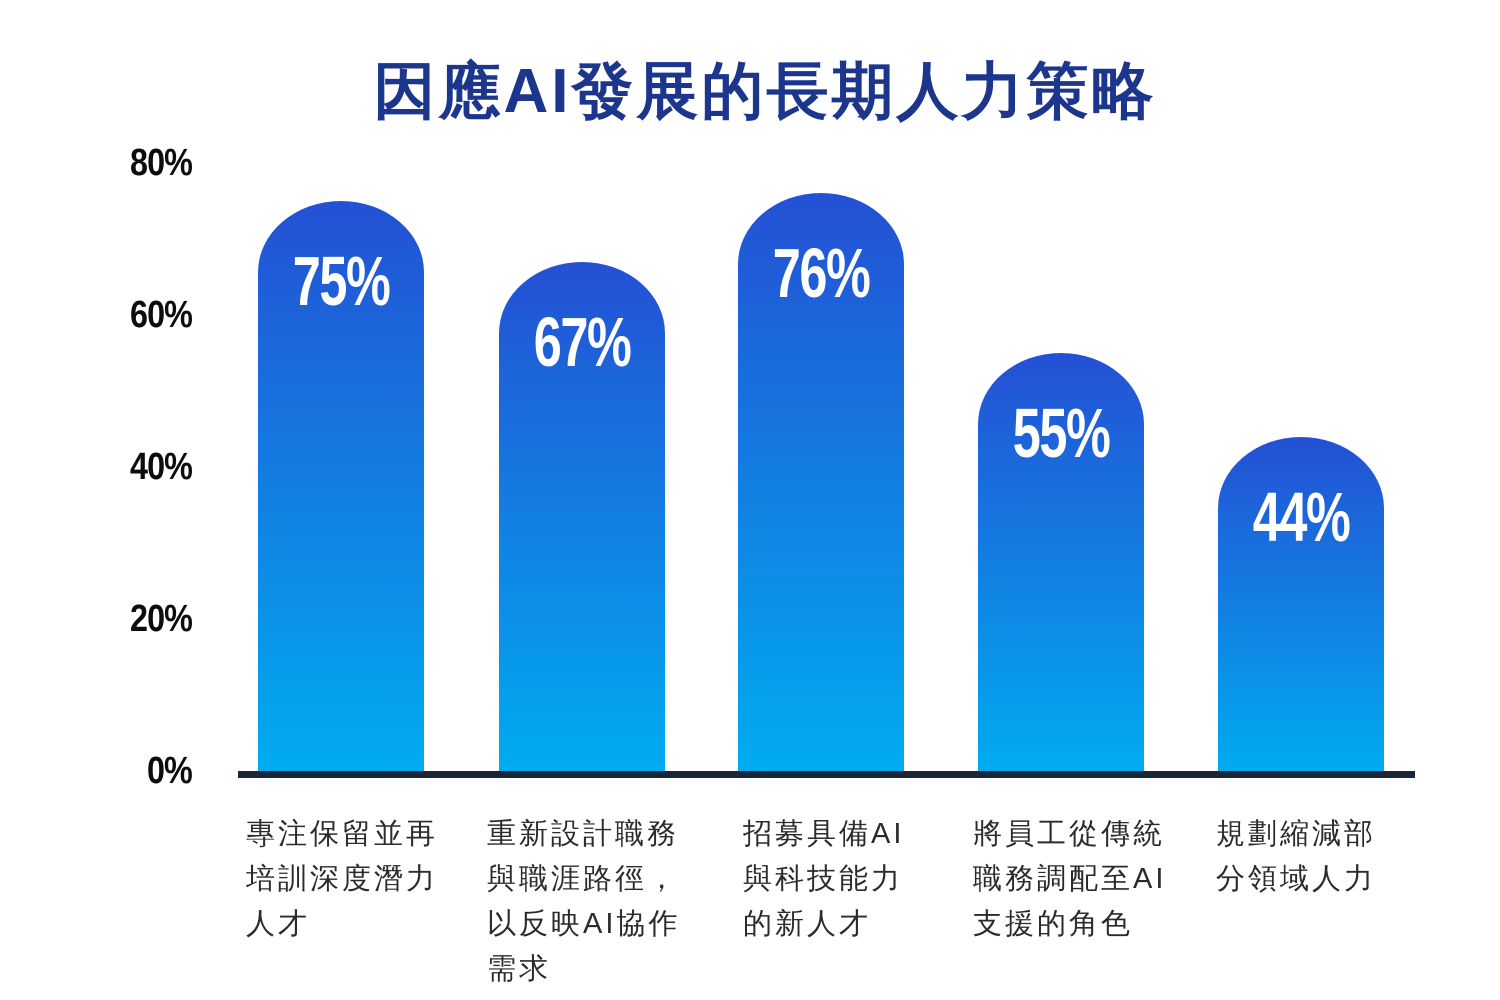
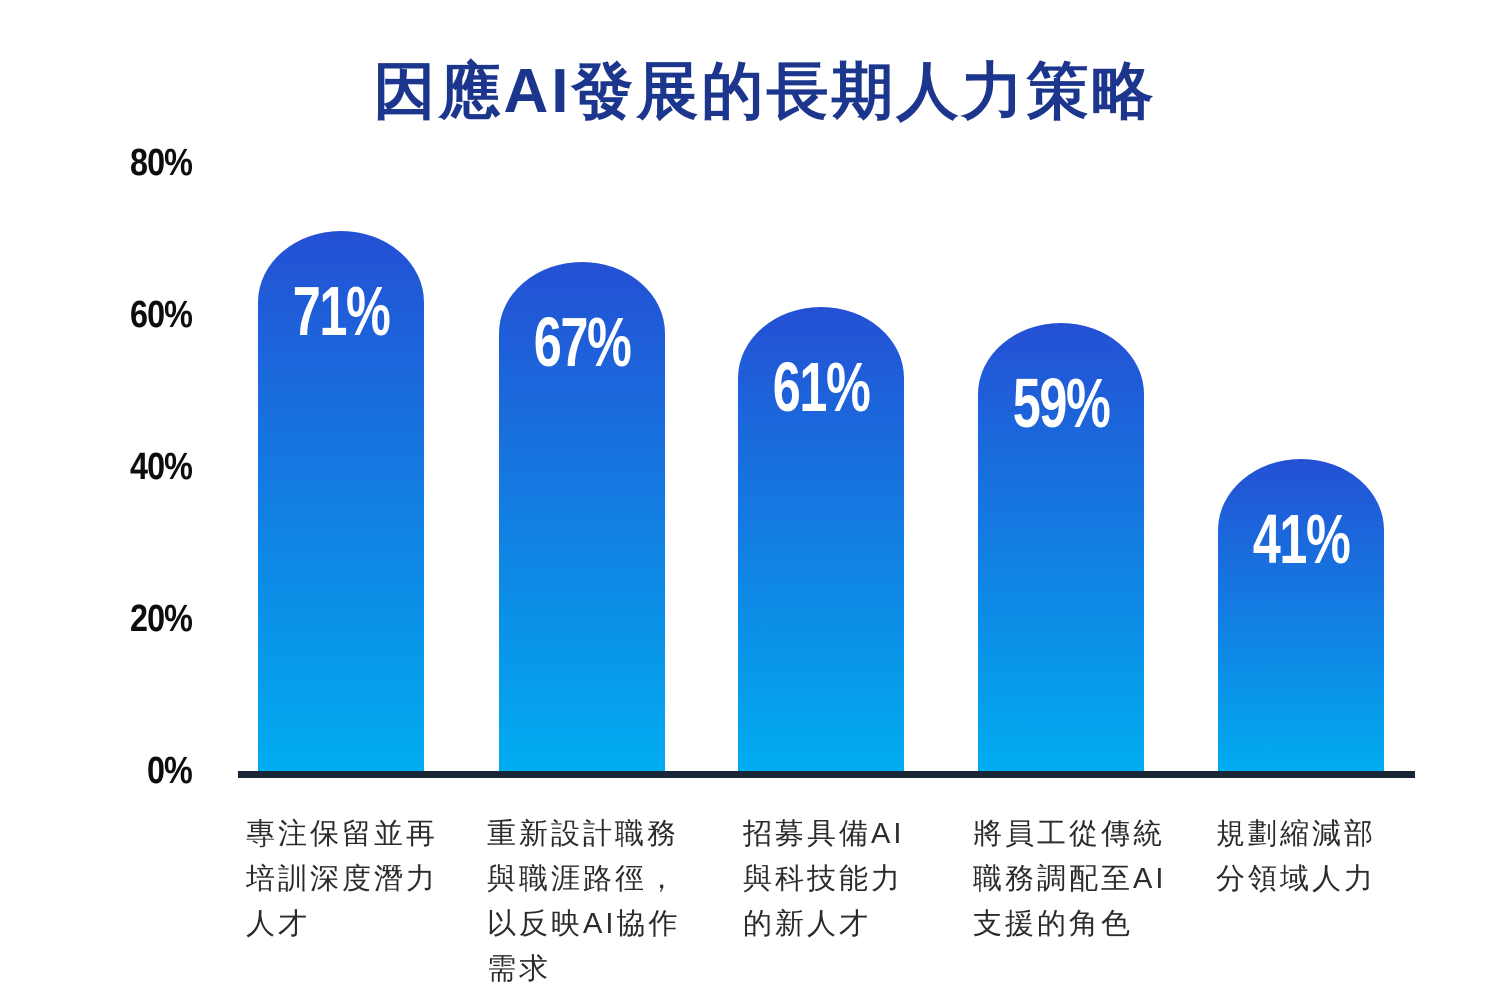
專注保留並再培訓深度潛力人才: 75% -> 71%
招募具備AI與科技能力的新人才: 76% -> 61%
將員工從傳統職務調配至AI支援的角色: 55% -> 59%
規劃縮減部分領域人力: 44% -> 41%
